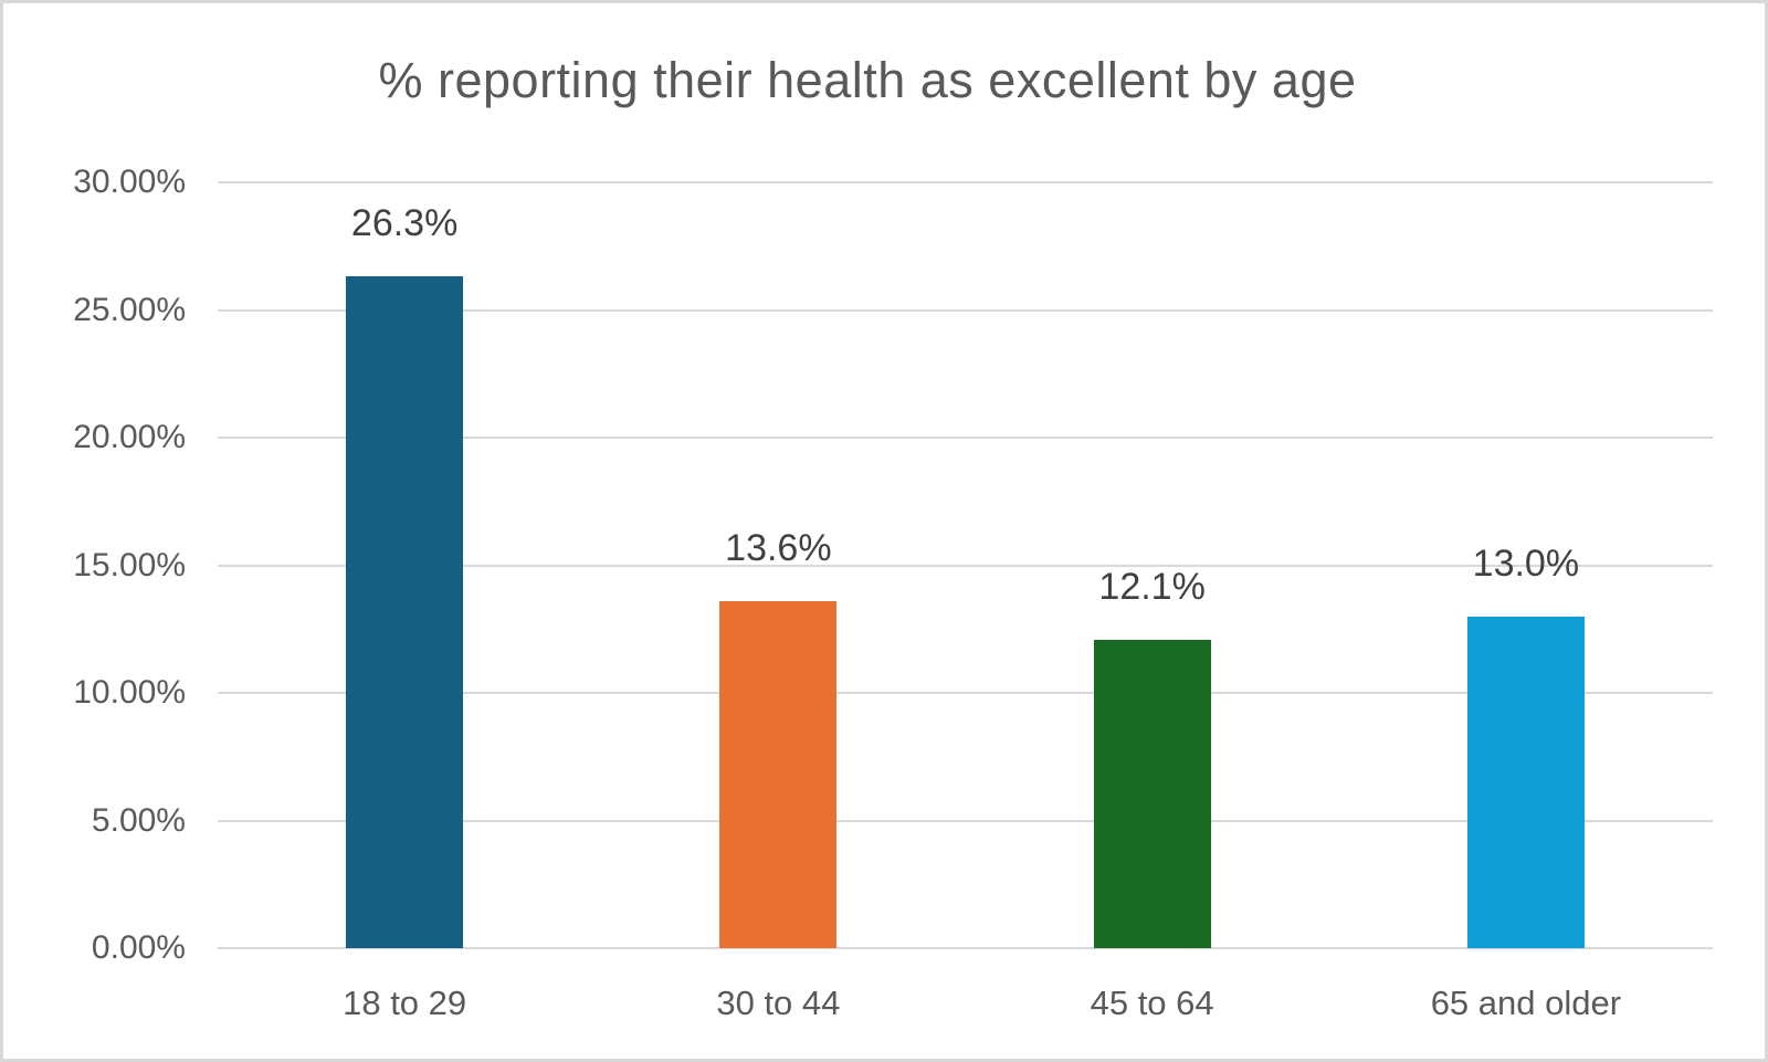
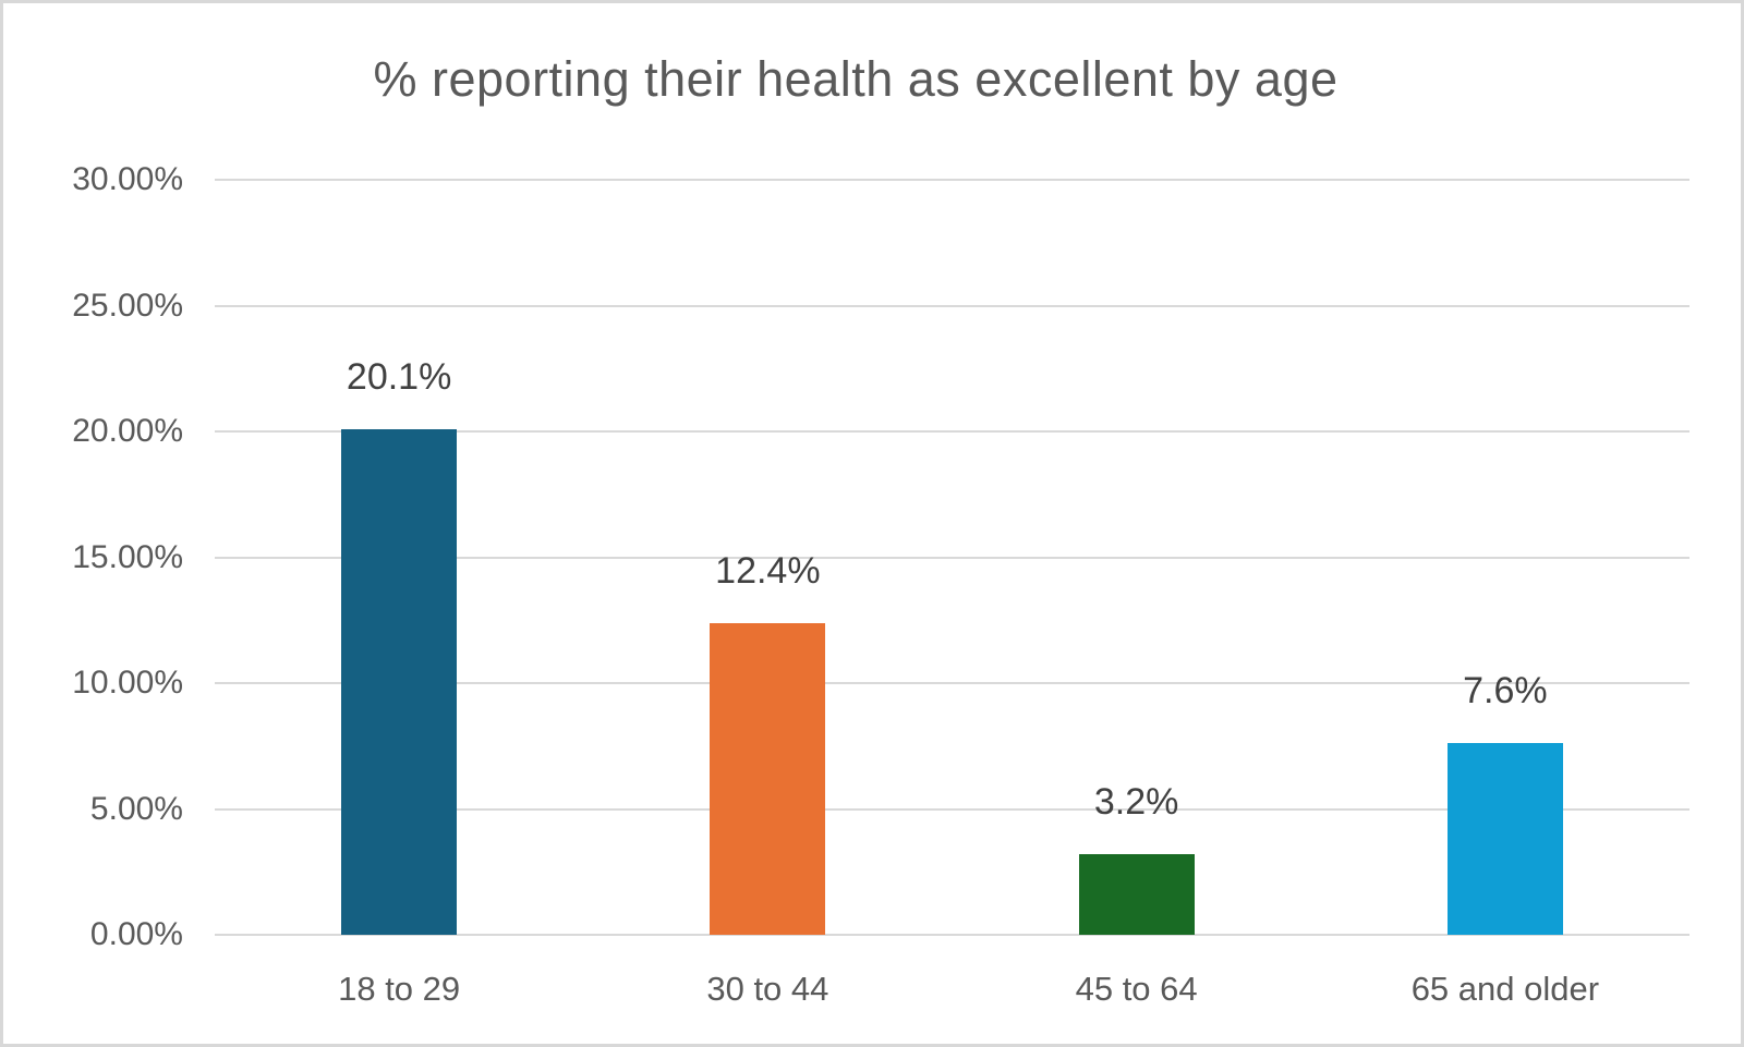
18 to 29: 26.3% -> 20.1%
30 to 44: 13.6% -> 12.4%
45 to 64: 12.1% -> 3.2%
65 and older: 13.0% -> 7.6%
